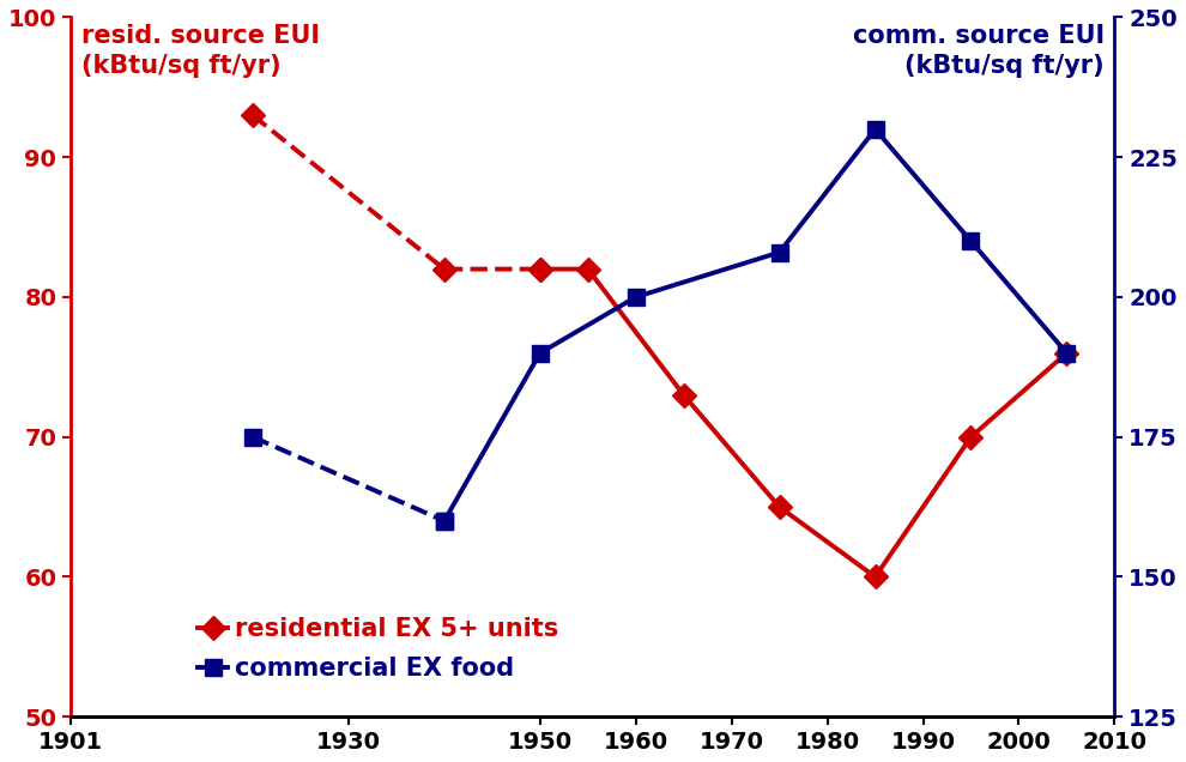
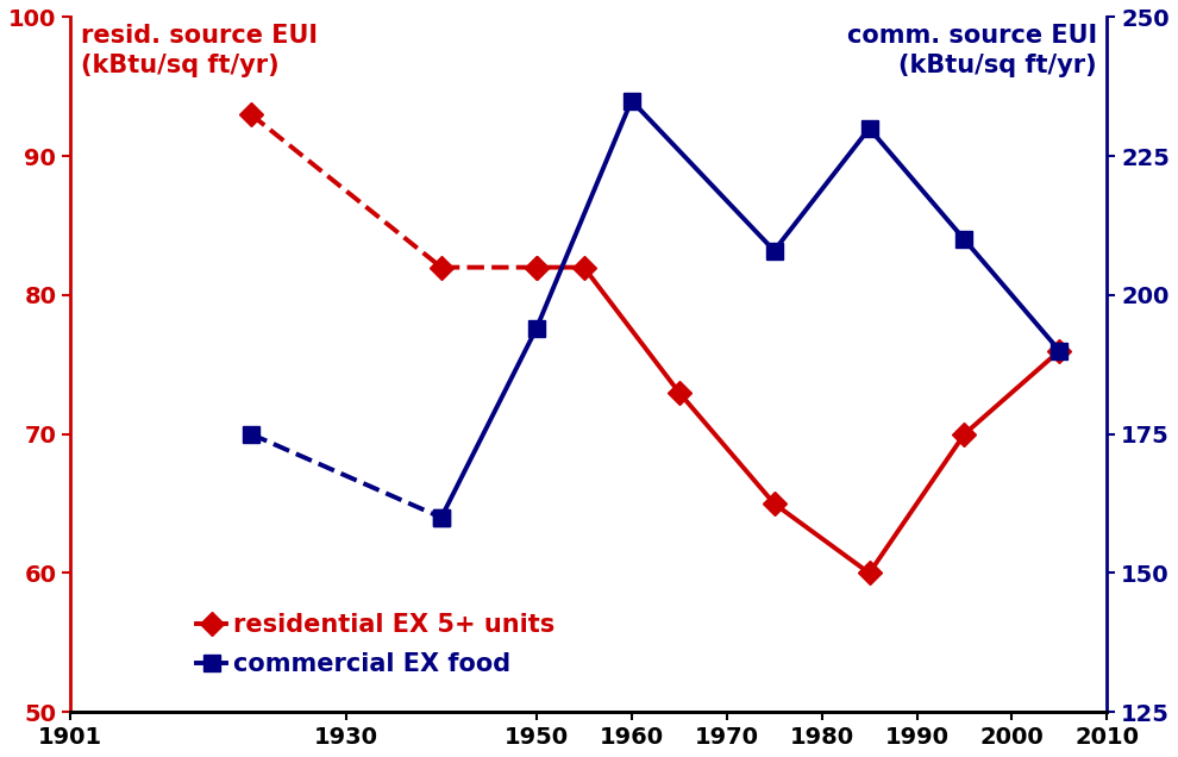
commercial EX food/1950: 190 -> 194
commercial EX food/1960: 200 -> 235
